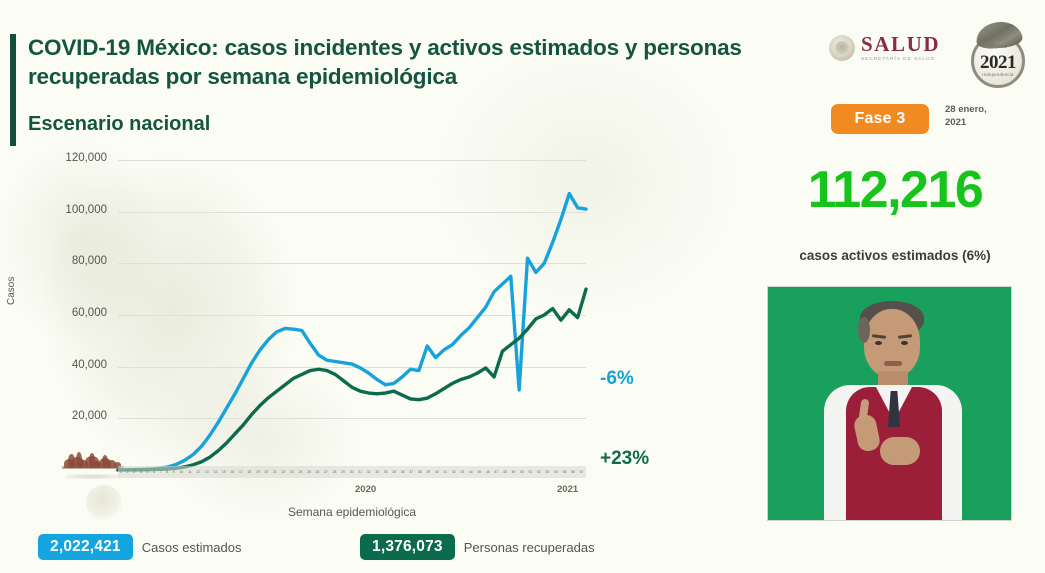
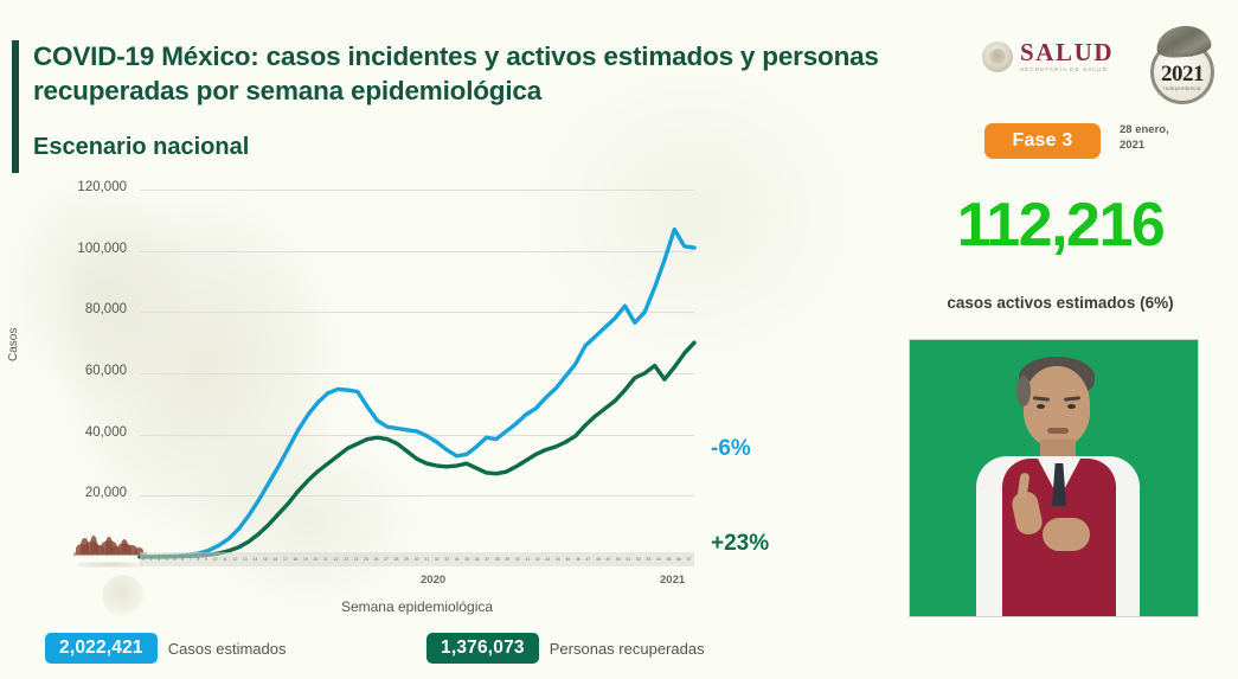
Casos estimados/38: 48000 -> 41000
Personas recuperadas/46: 36000 -> 43000
Casos estimados/49: 31000 -> 78000
Personas recuperadas/56: 59000 -> 66000
